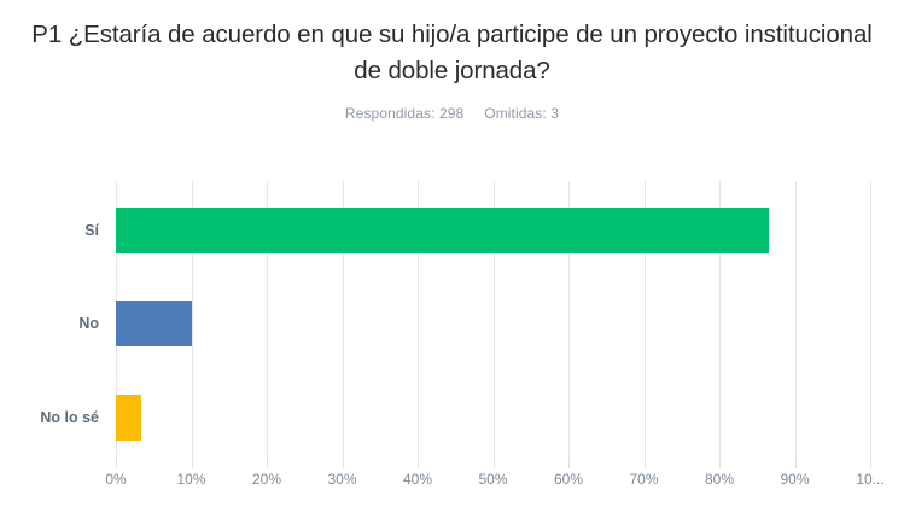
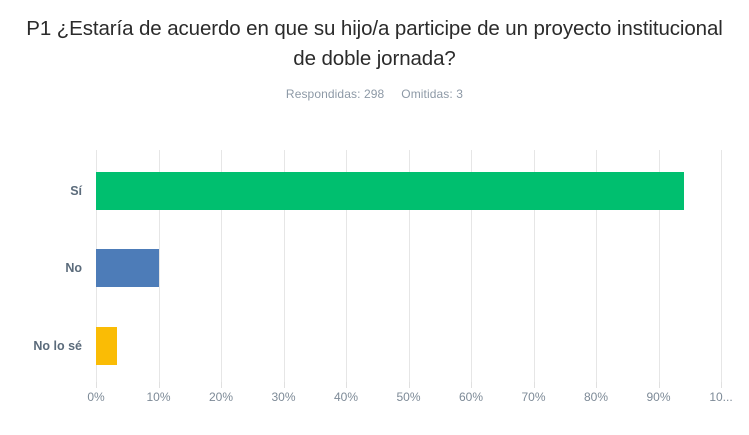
Sí: 87% -> 94%
